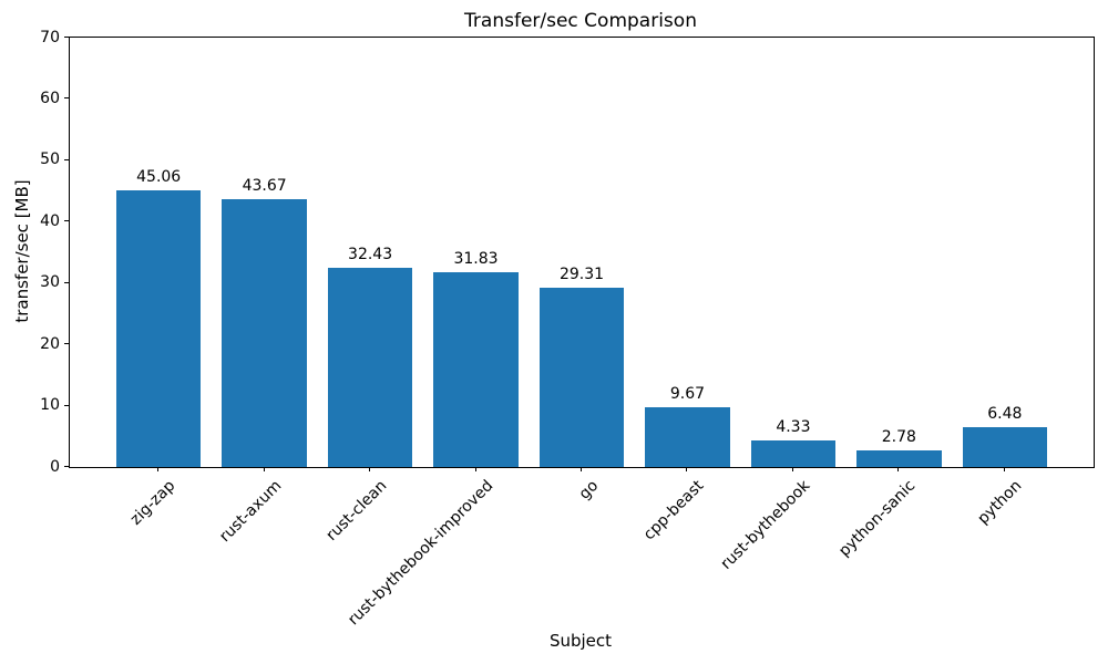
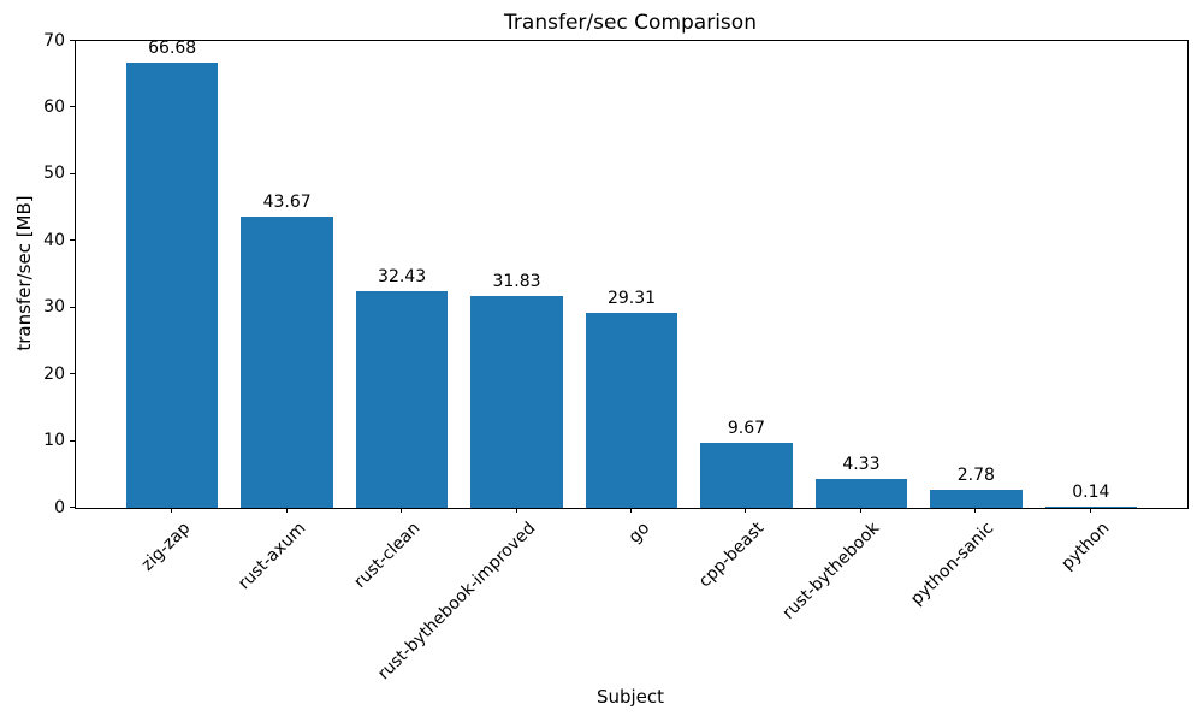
zig-zap: 45.06 -> 66.68
python: 6.48 -> 0.14
